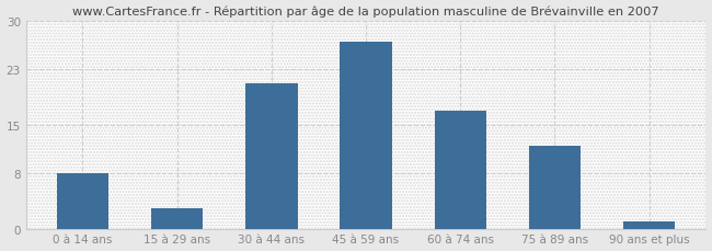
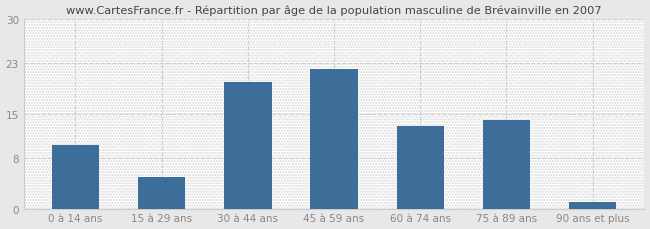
0 à 14 ans: 8 -> 10
15 à 29 ans: 3 -> 5
30 à 44 ans: 21 -> 20
45 à 59 ans: 27 -> 22
60 à 74 ans: 17 -> 13
75 à 89 ans: 12 -> 14
